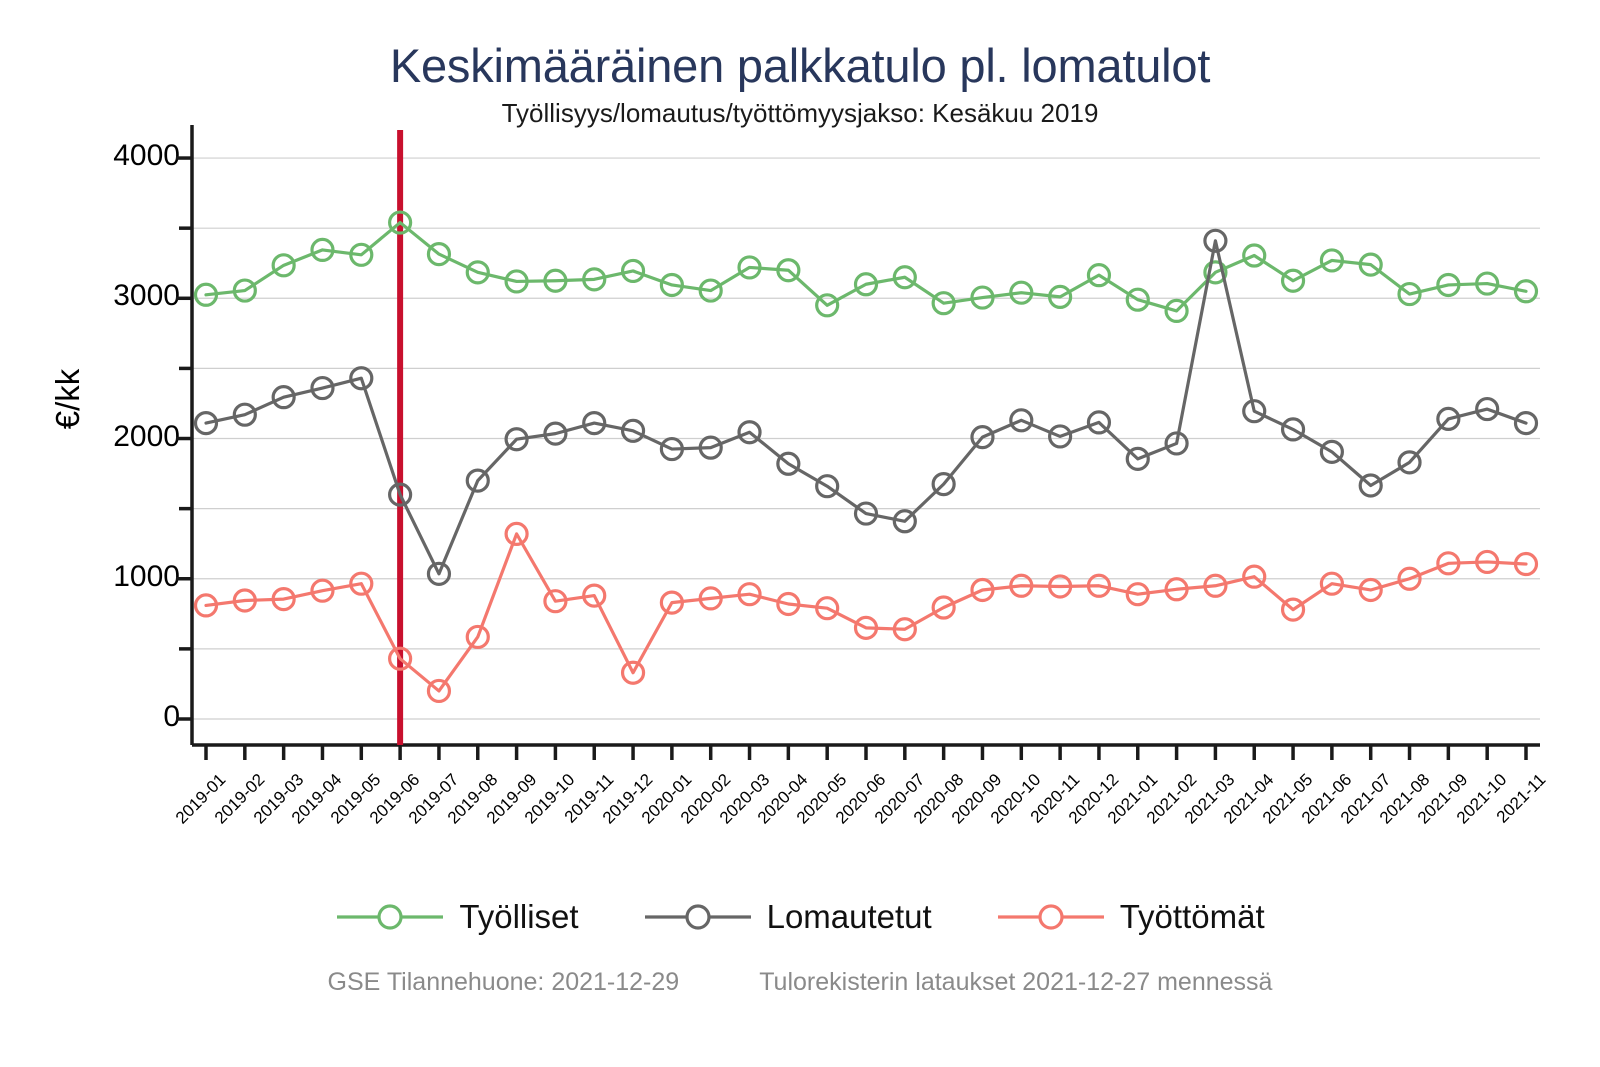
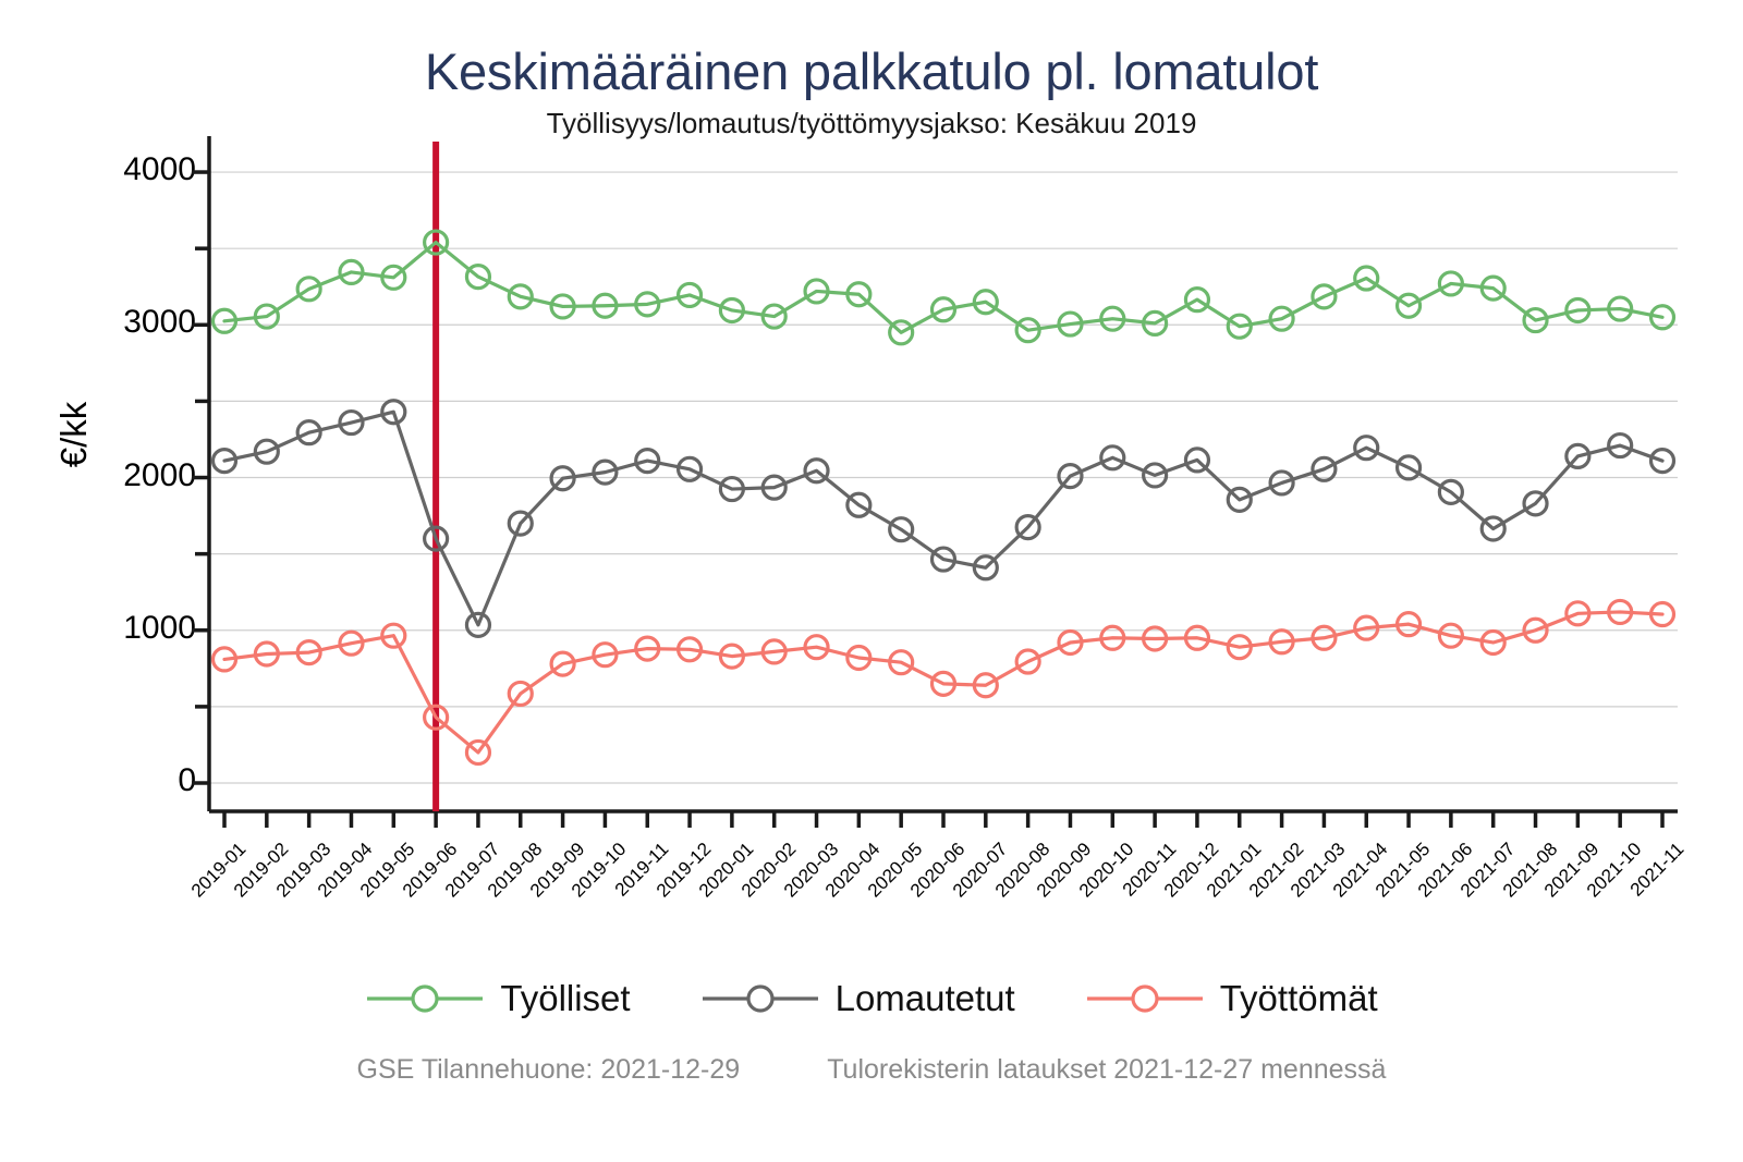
Työttömät/2019-09: 1320 -> 780
Työttömät/2019-12: 330 -> 880
Työlliset/2021-02: 2910 -> 3040
Lomautetut/2021-03: 3410 -> 2060
Työttömät/2021-05: 780 -> 1040
